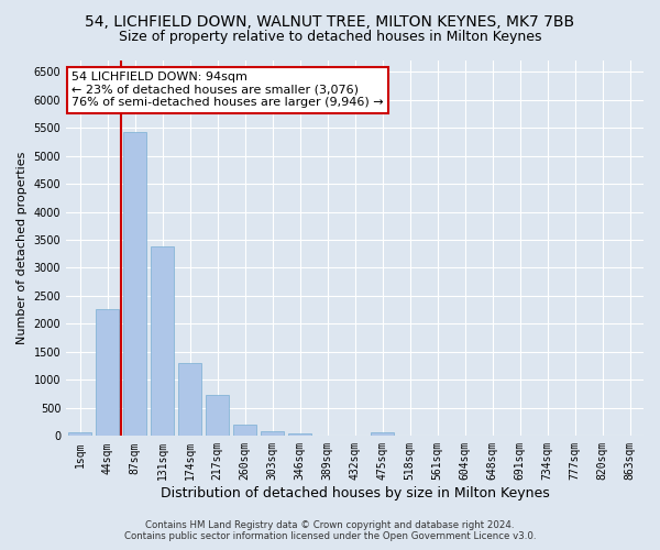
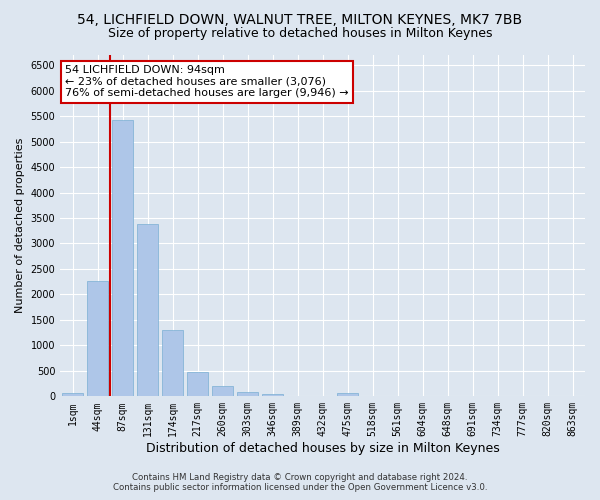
217sqm: 740 -> 470
